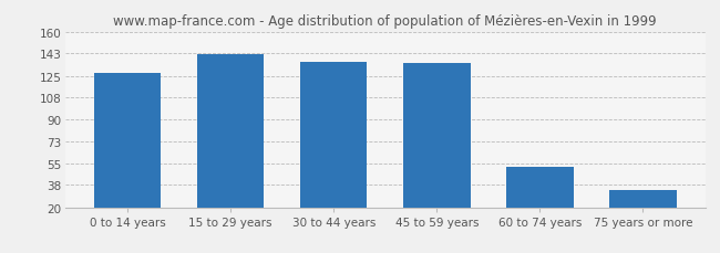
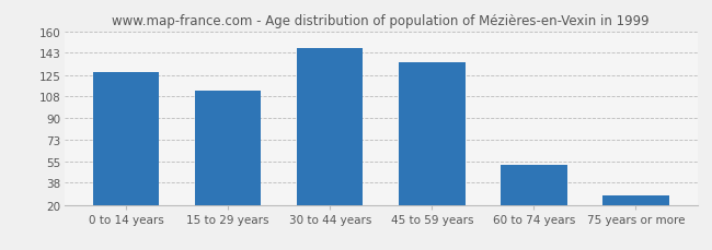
15 to 29 years: 142 -> 112
30 to 44 years: 136 -> 147
75 years or more: 34 -> 28
